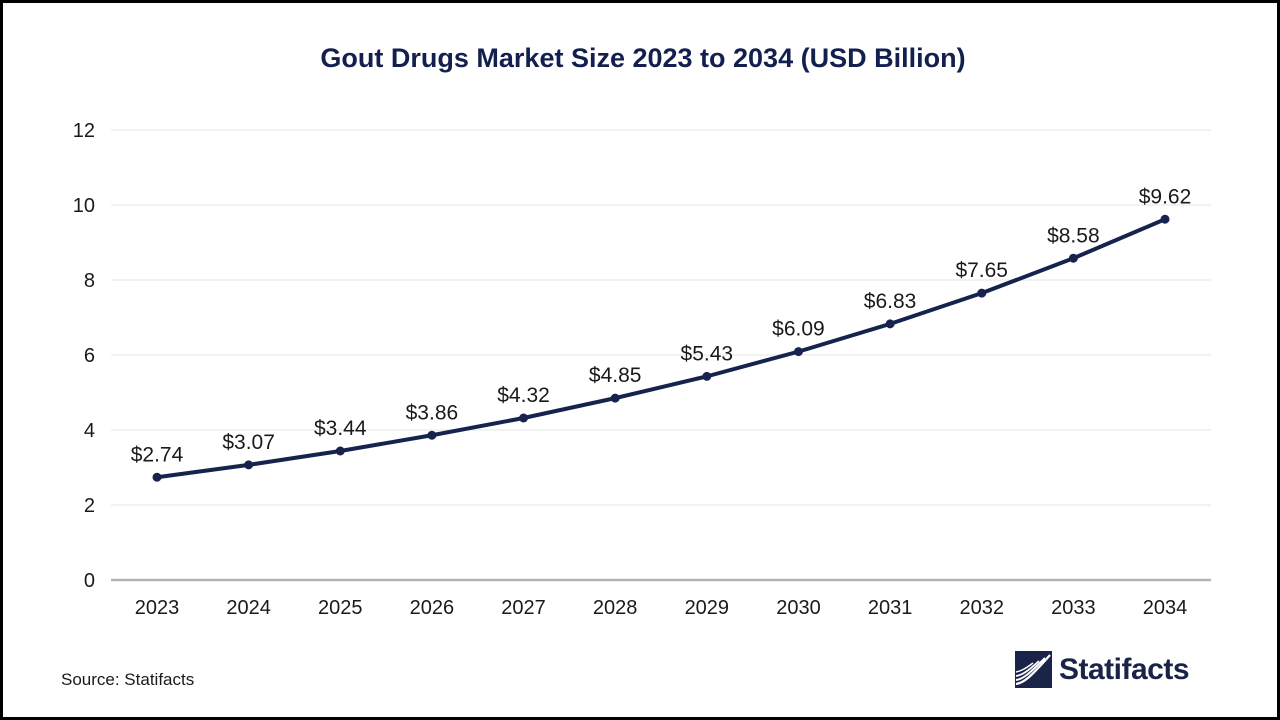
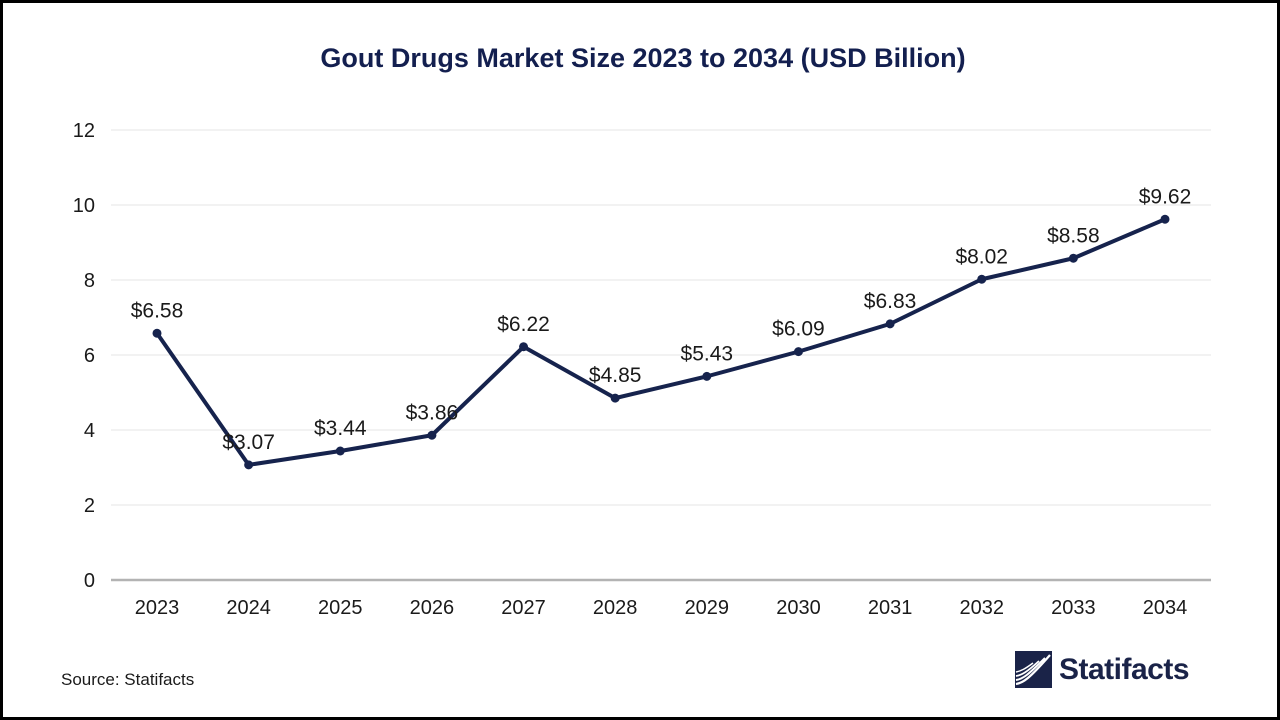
2023: $2.74 -> $6.58
2027: $4.32 -> $6.22
2032: $7.65 -> $8.02
